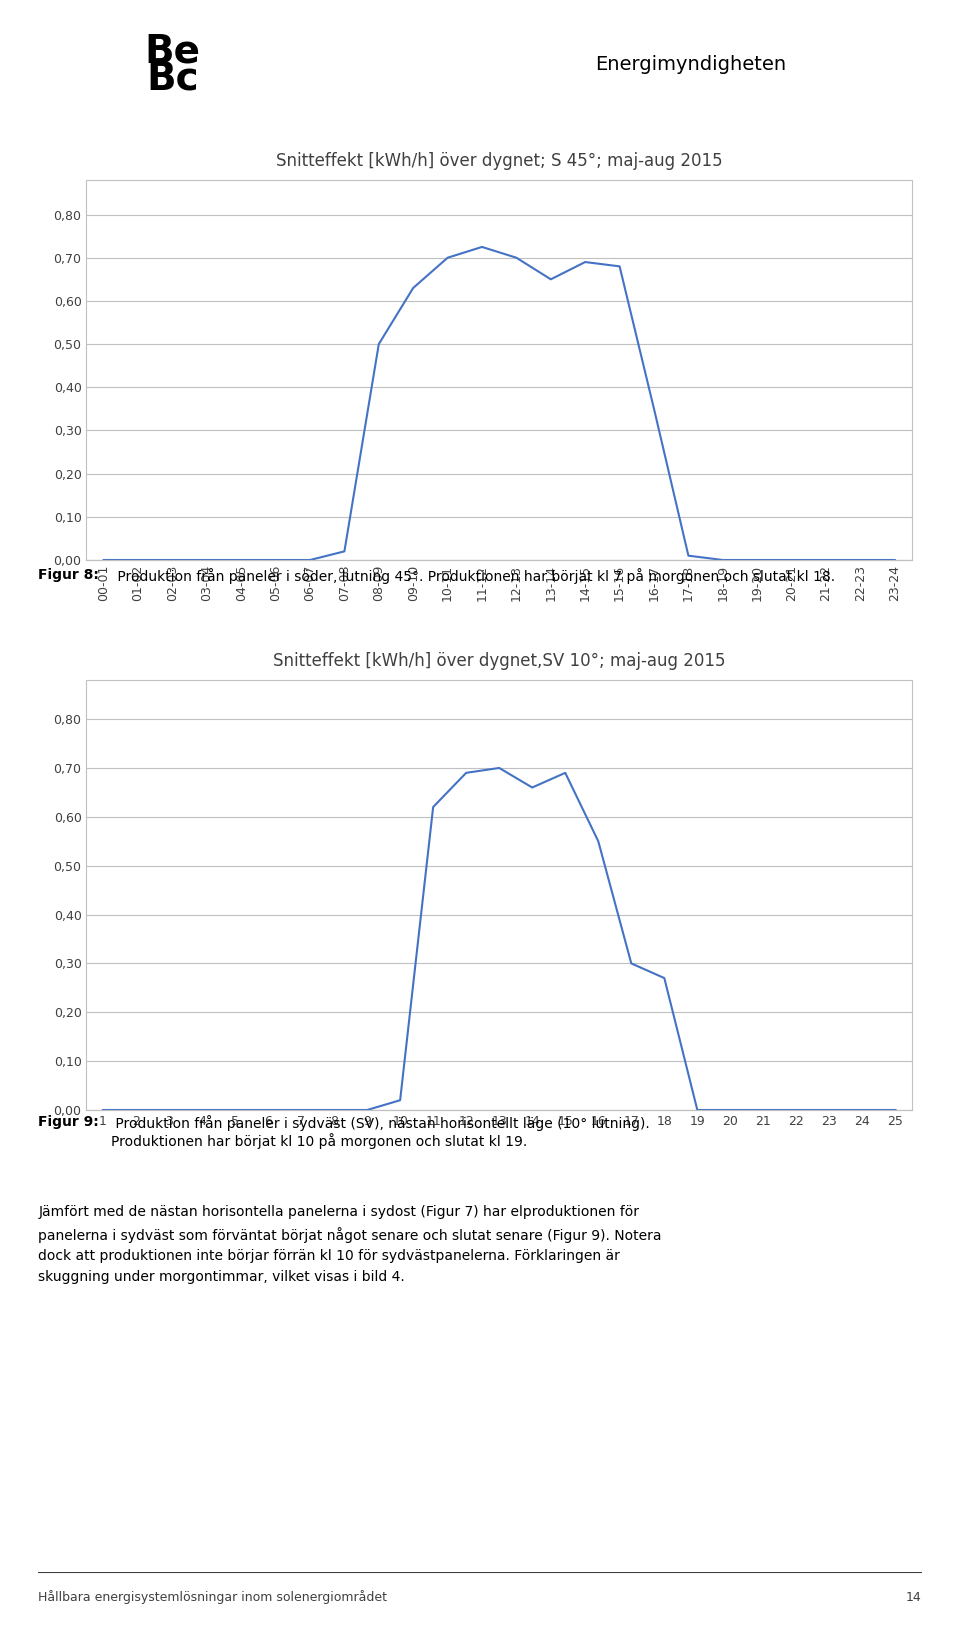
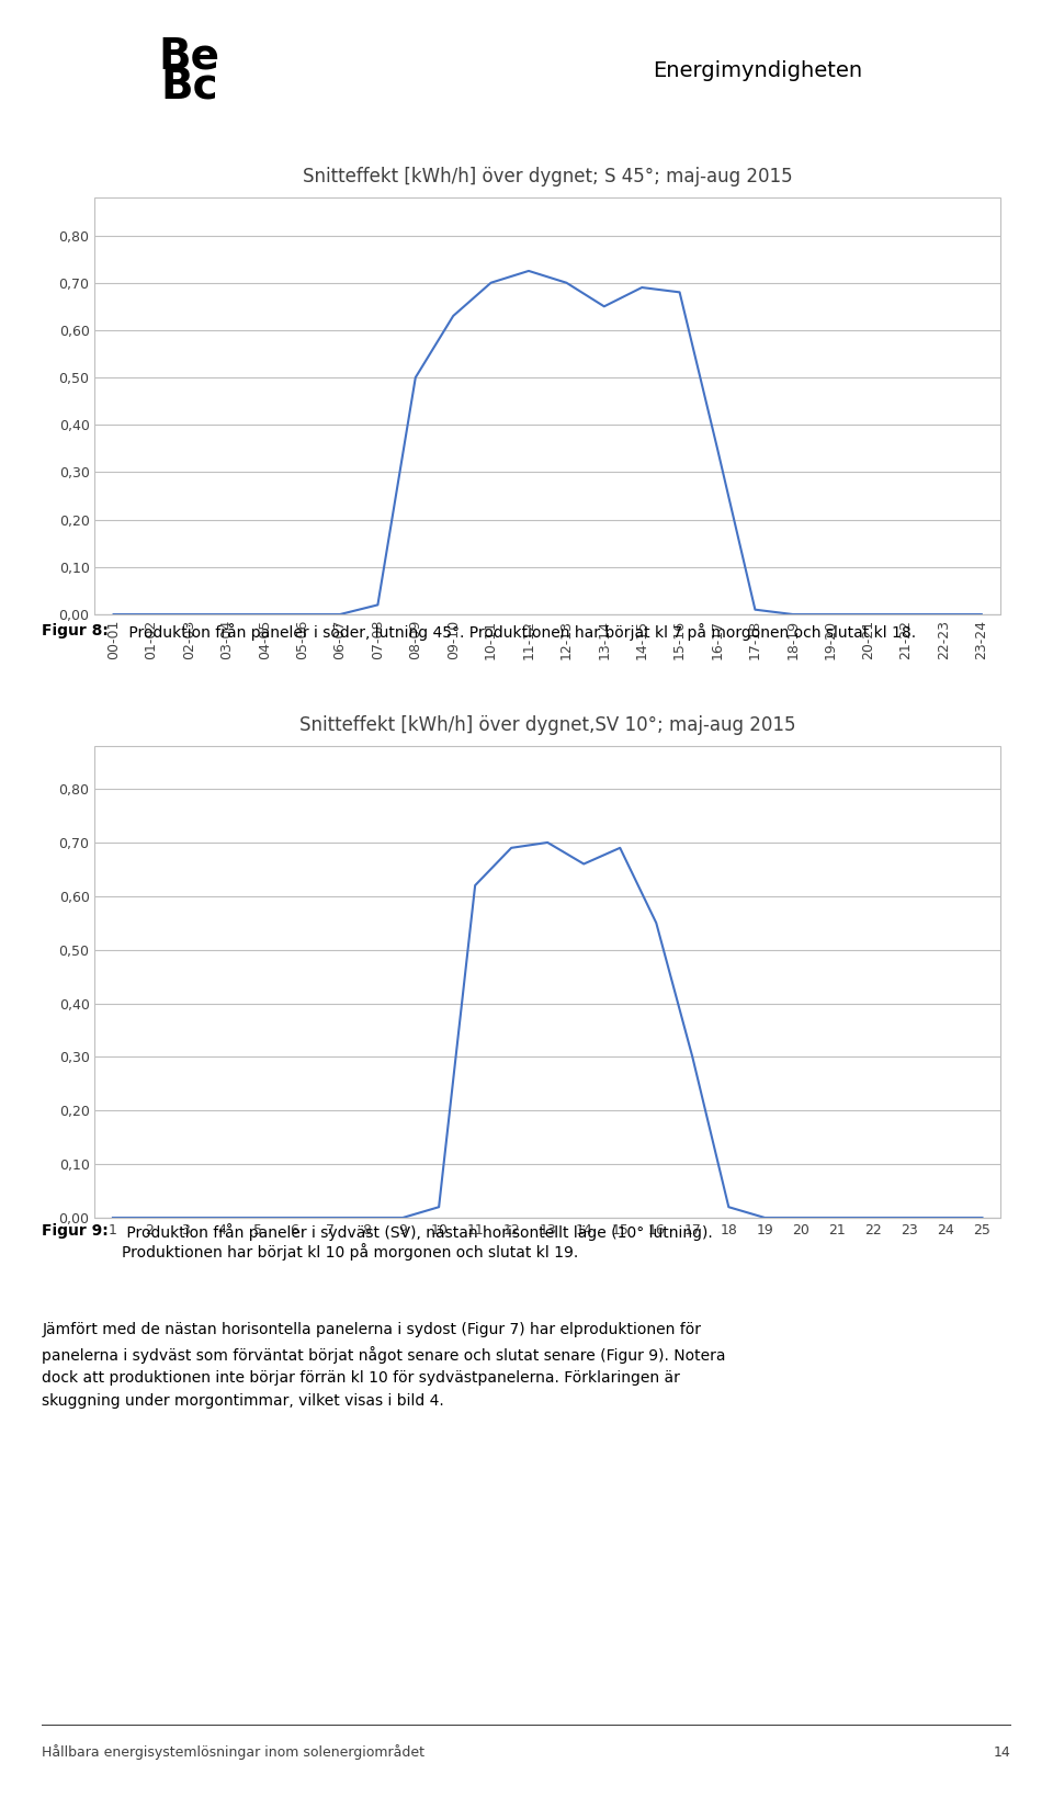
Snitteffekt [kWh/h] över dygnet,SV 10°; maj-aug 2015/18: 0,27 -> 0,02
